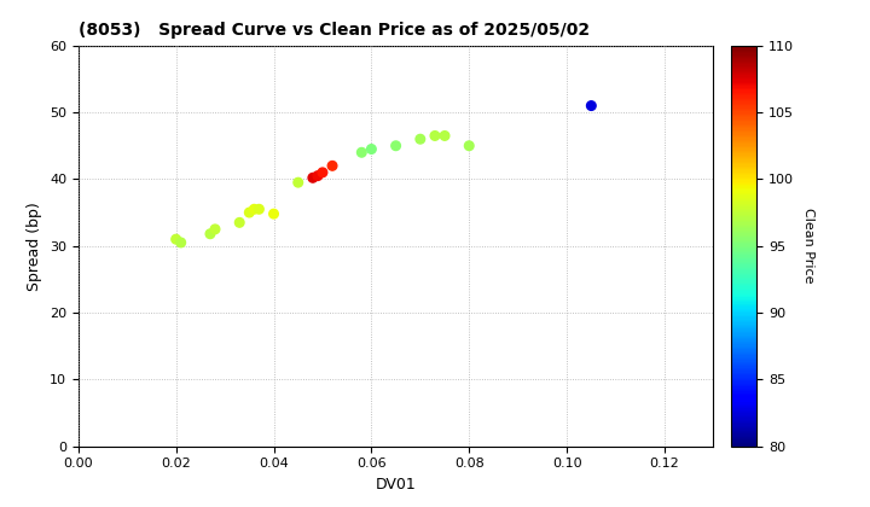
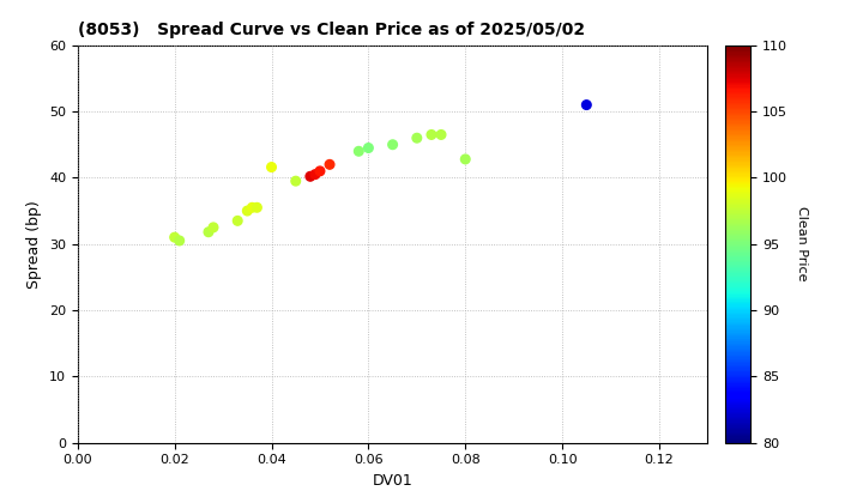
0.04: 34.8 -> 41.6
0.08: 45.0 -> 42.8
